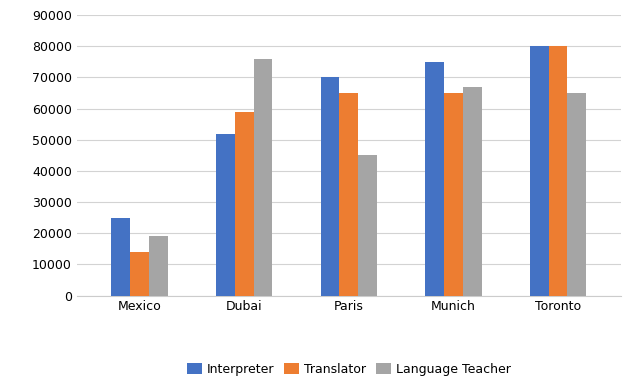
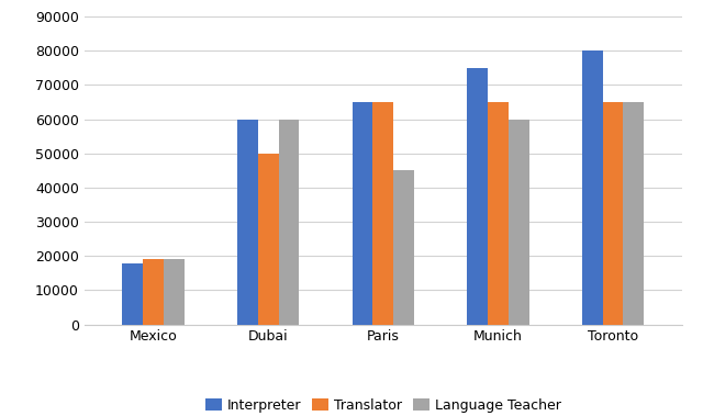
Interpreter/Mexico: 25000 -> 18000
Translator/Mexico: 14000 -> 19000
Interpreter/Dubai: 52000 -> 60000
Translator/Dubai: 59000 -> 50000
Language Teacher/Dubai: 76000 -> 60000
Interpreter/Paris: 70000 -> 65000
Language Teacher/Munich: 67000 -> 60000
Translator/Toronto: 80000 -> 65000
